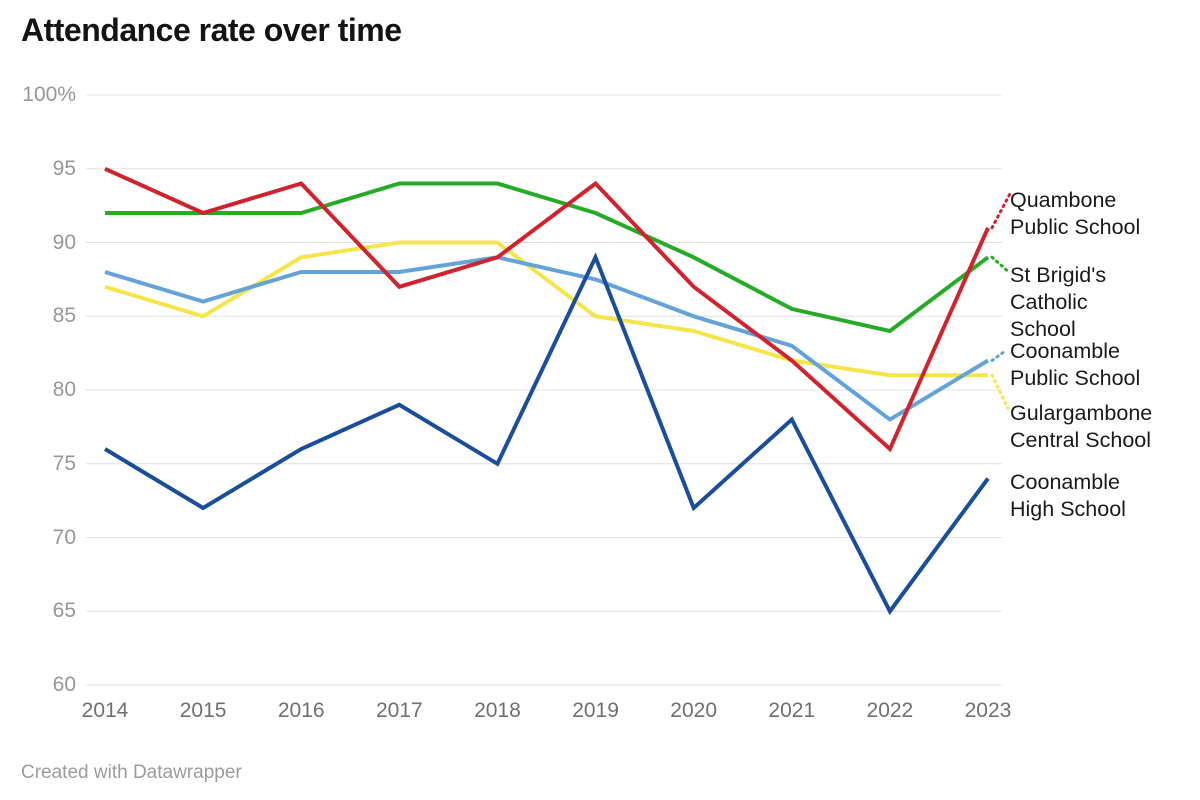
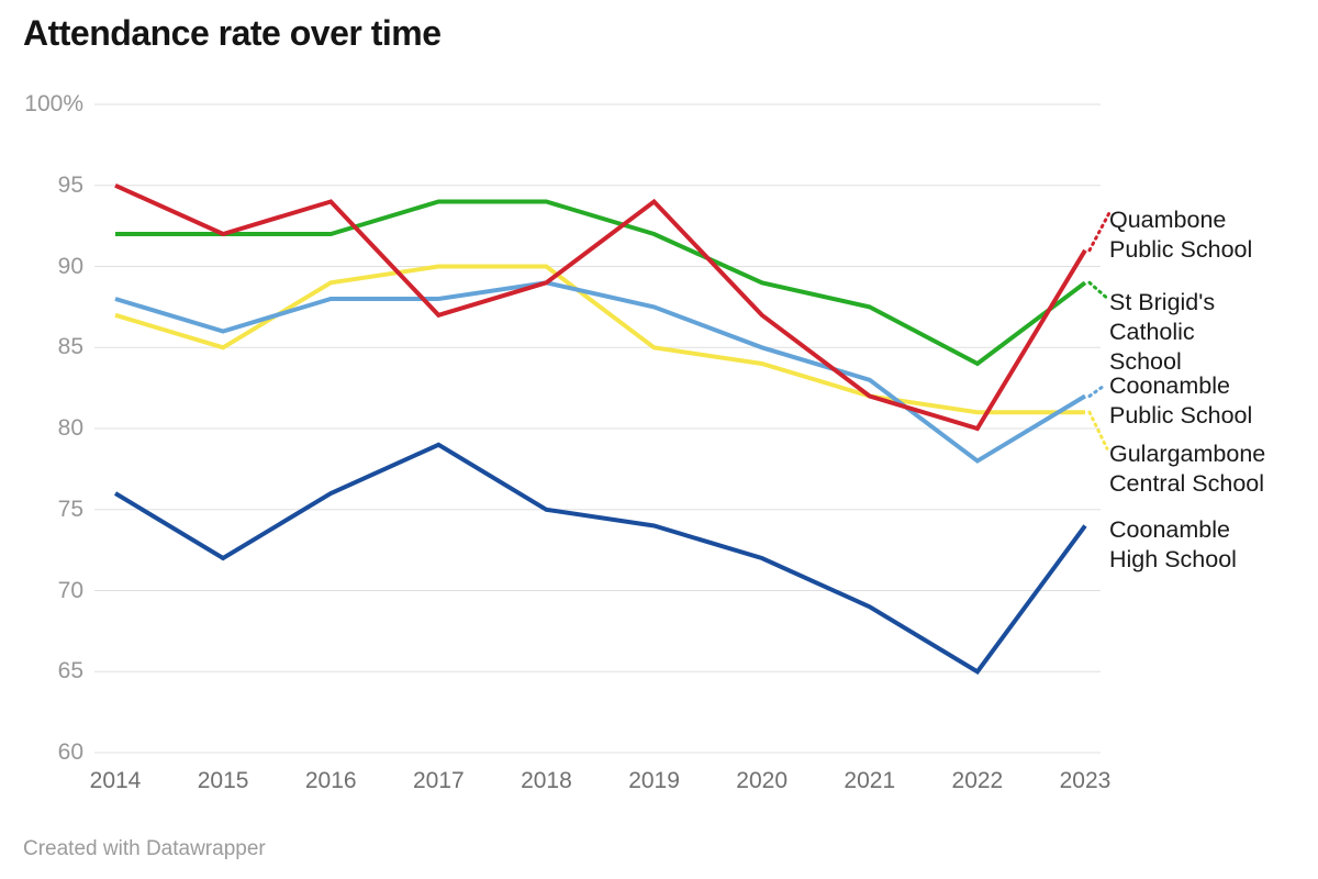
Coonamble High School/2019: 89% -> 74%
St Brigid's Catholic School/2021: 85.5% -> 87.5%
Coonamble High School/2021: 78% -> 69%
Quambone Public School/2022: 76% -> 80%
